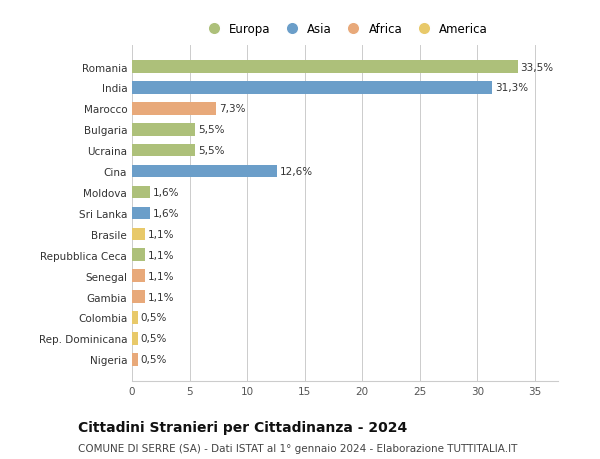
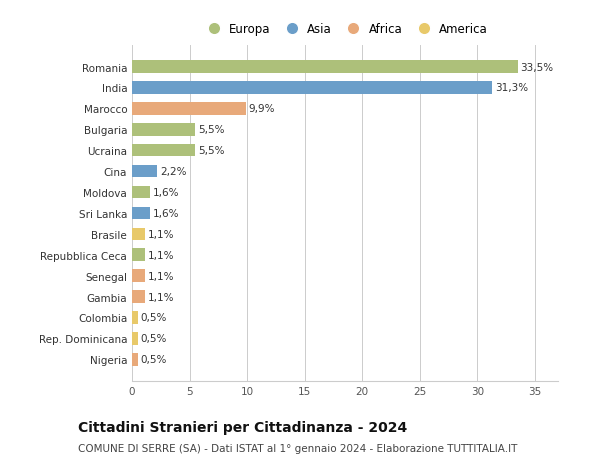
Marocco: 7,3% -> 9,9%
Cina: 12,6% -> 2,2%
